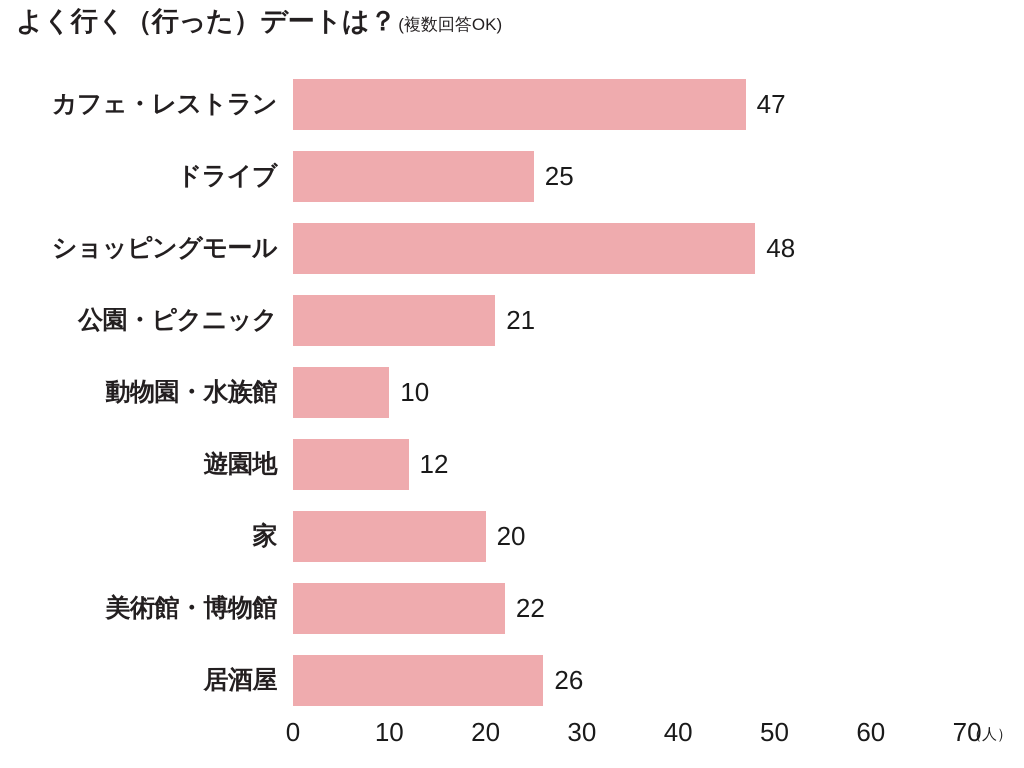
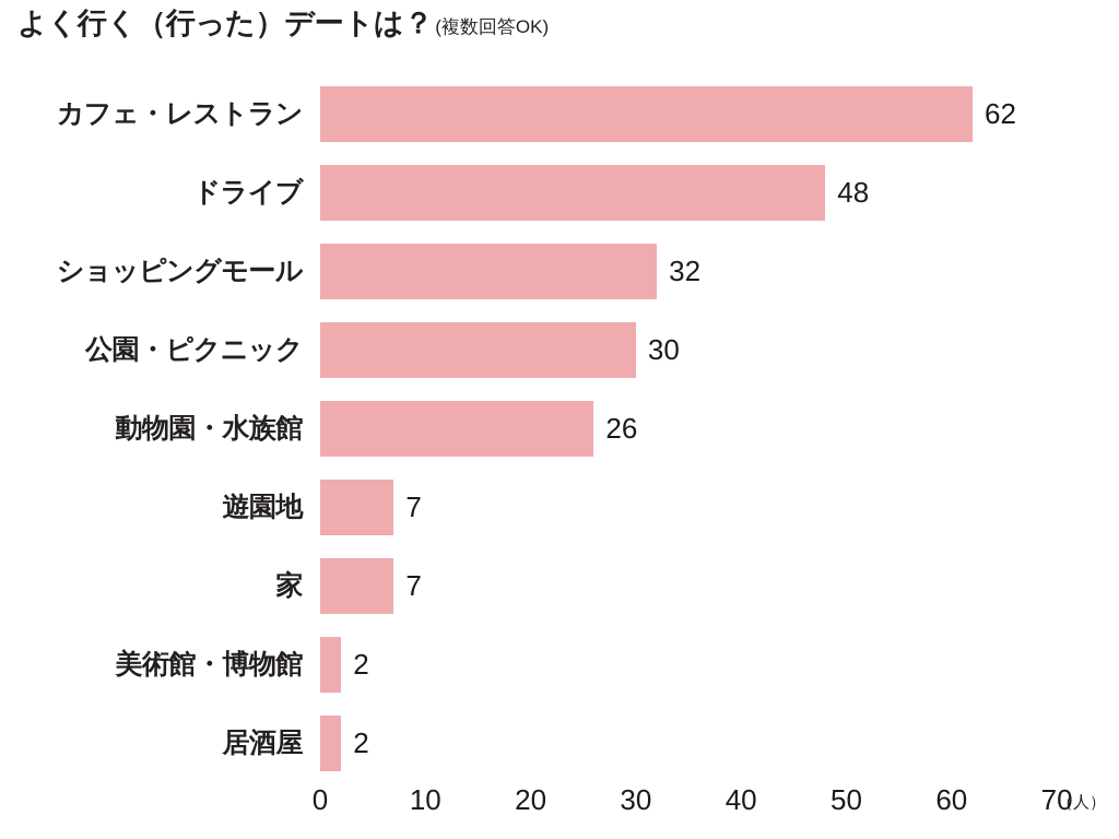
カフェ・レストラン: 47 -> 62
ドライブ: 25 -> 48
ショッピングモール: 48 -> 32
公園・ピクニック: 21 -> 30
動物園・水族館: 10 -> 26
遊園地: 12 -> 7
家: 20 -> 7
美術館・博物館: 22 -> 2
居酒屋: 26 -> 2
